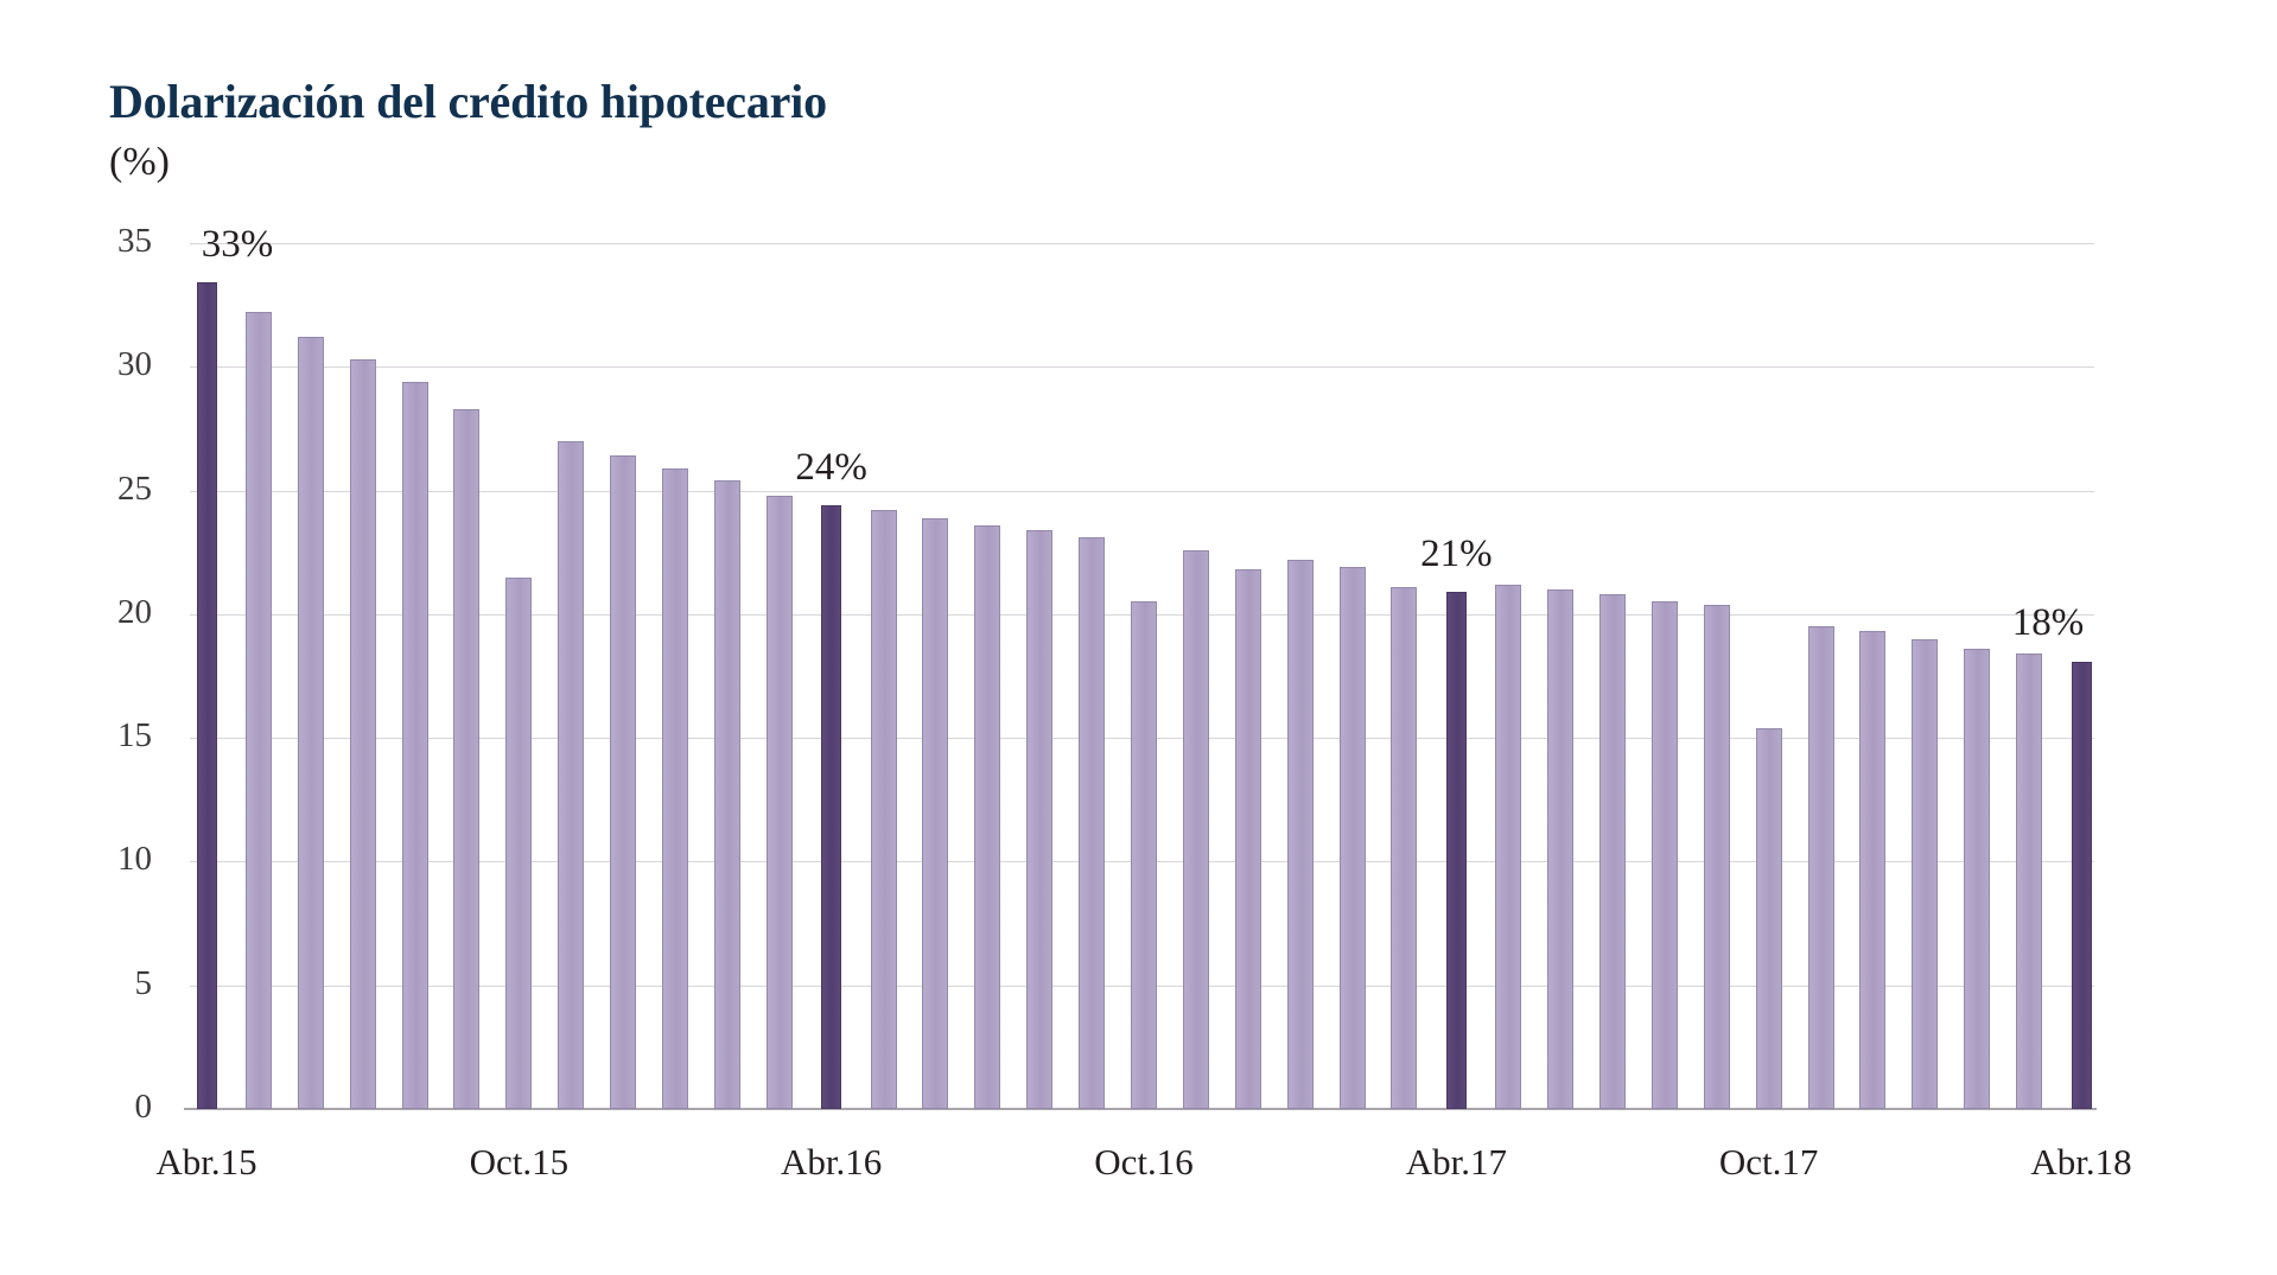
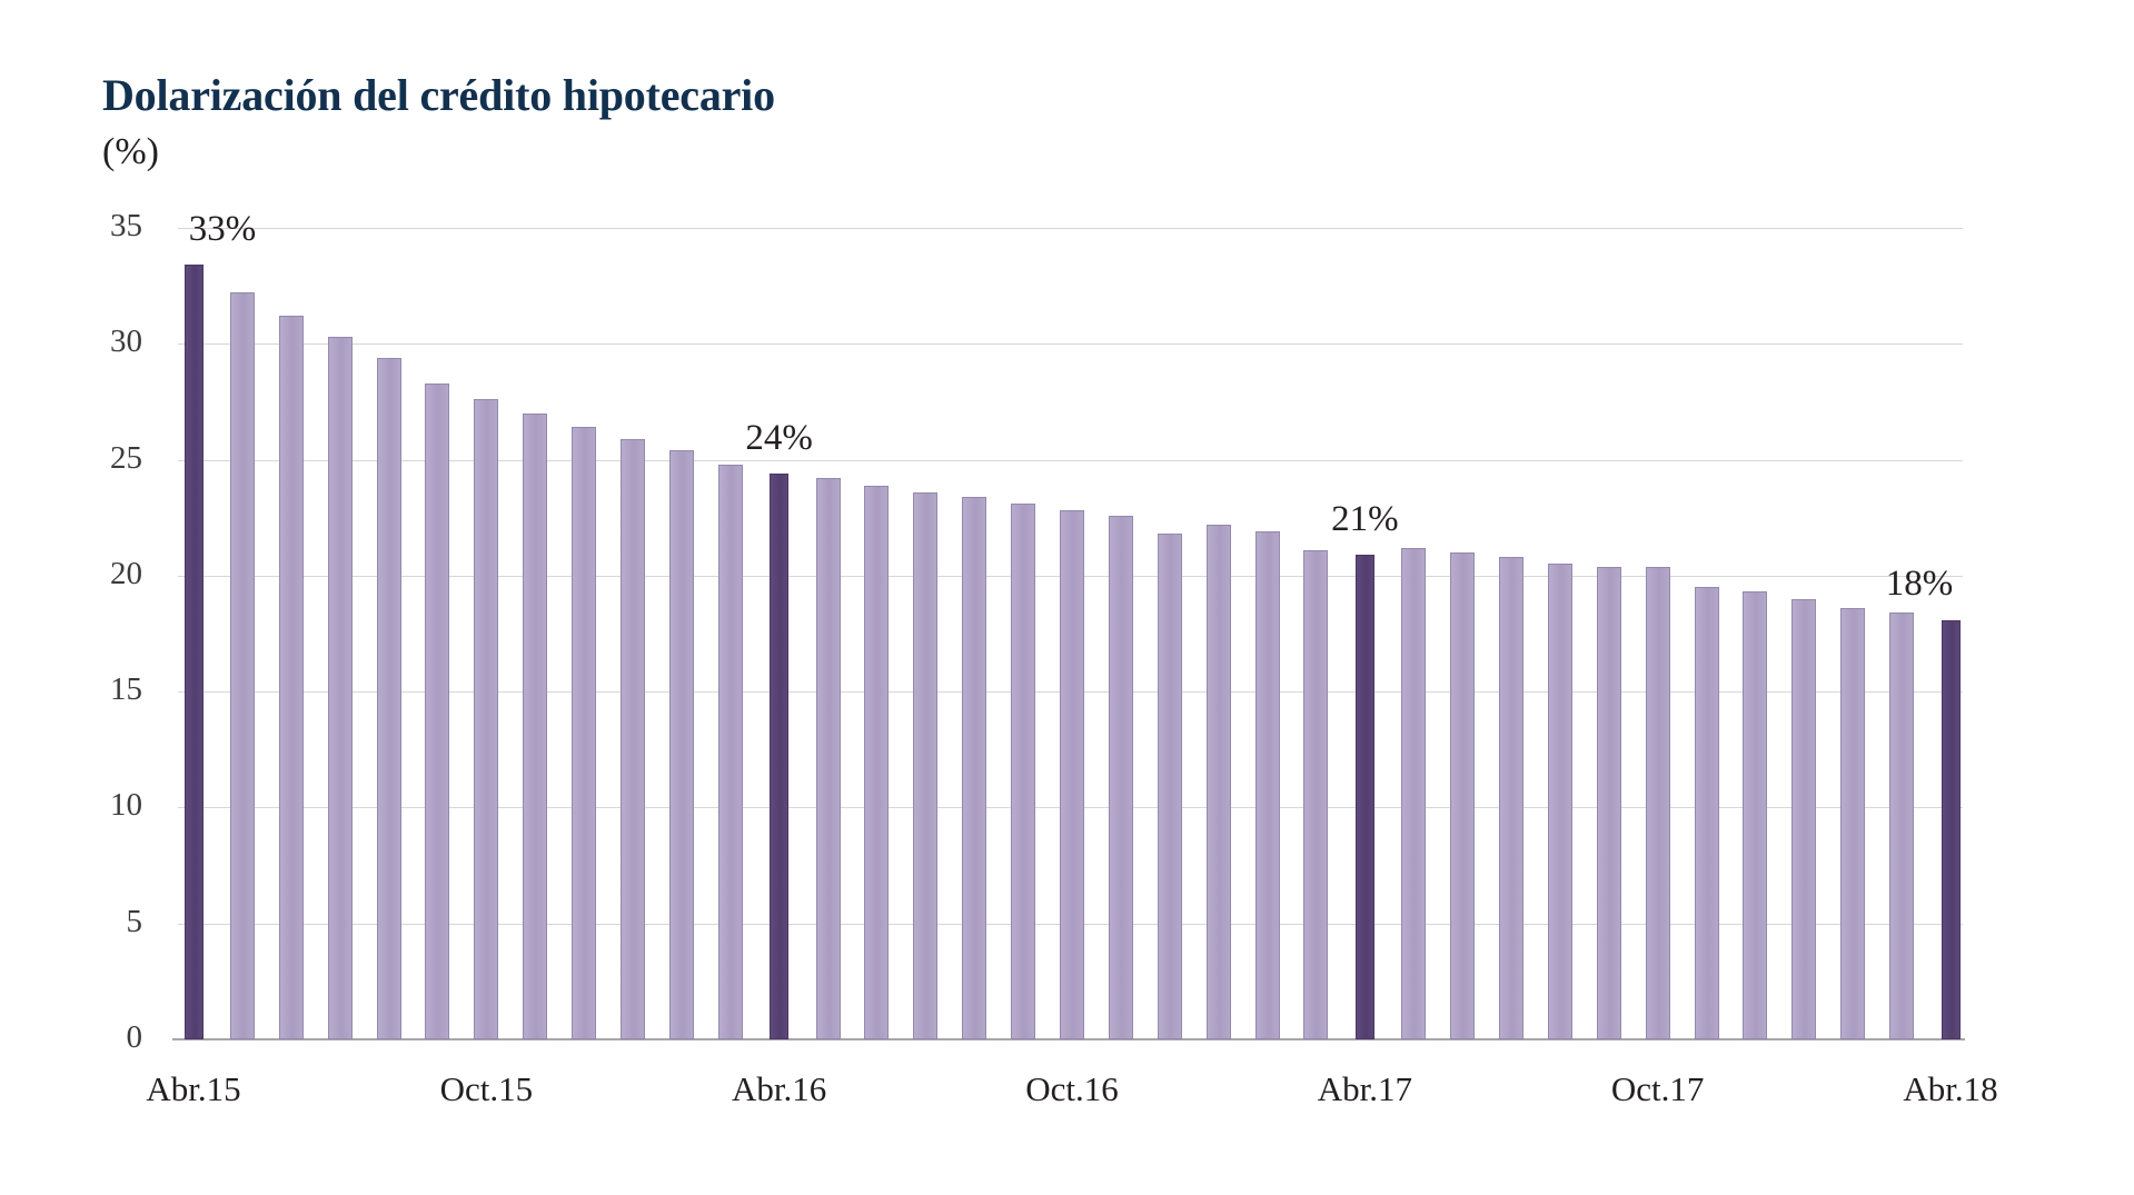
Oct.15: 21.5 -> 27.6
Oct.16: 20.5 -> 22.8
Oct.17: 15.4 -> 20.4
